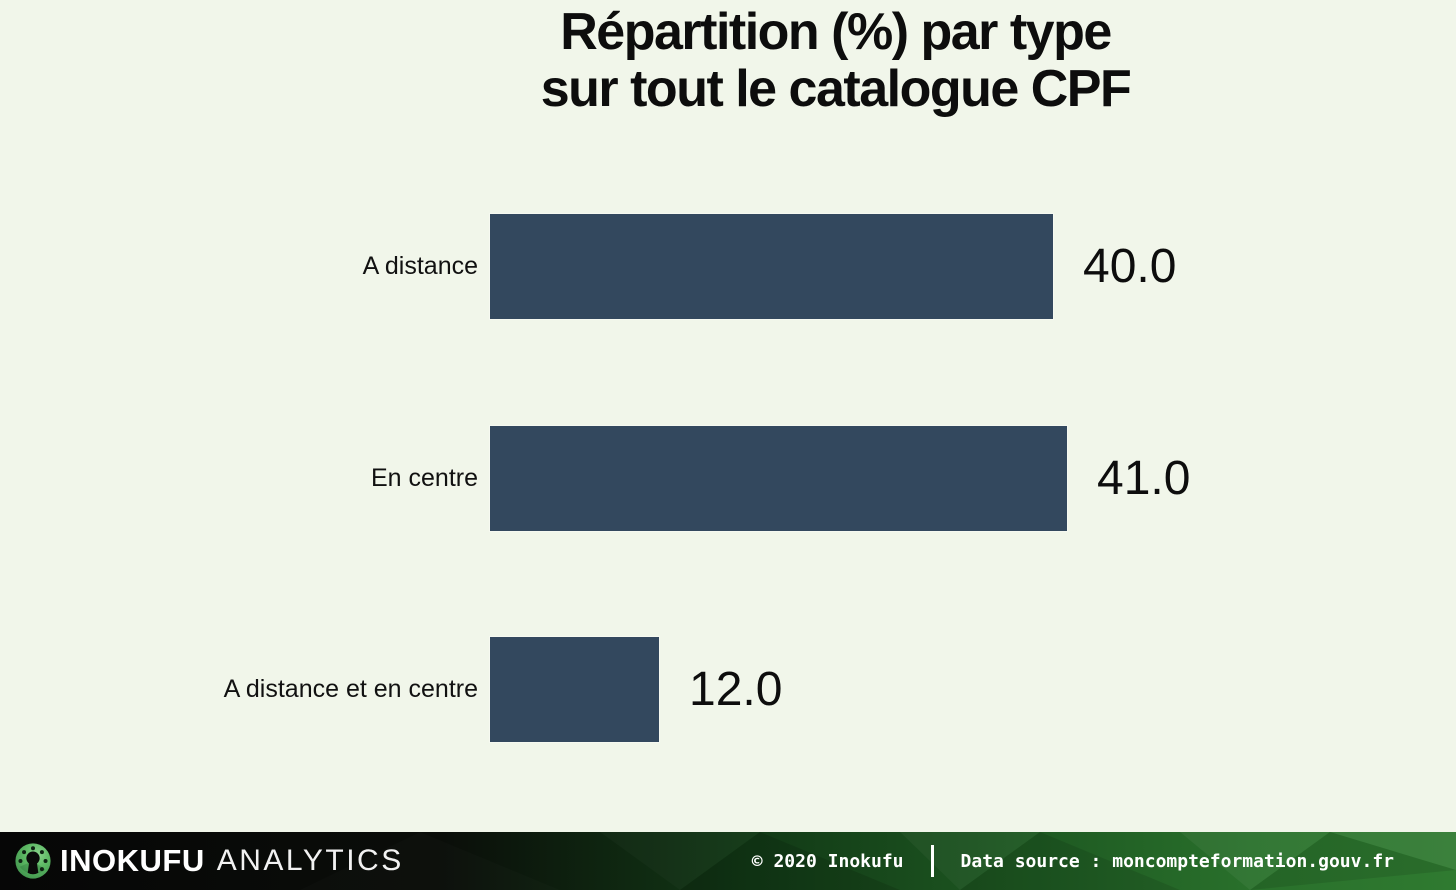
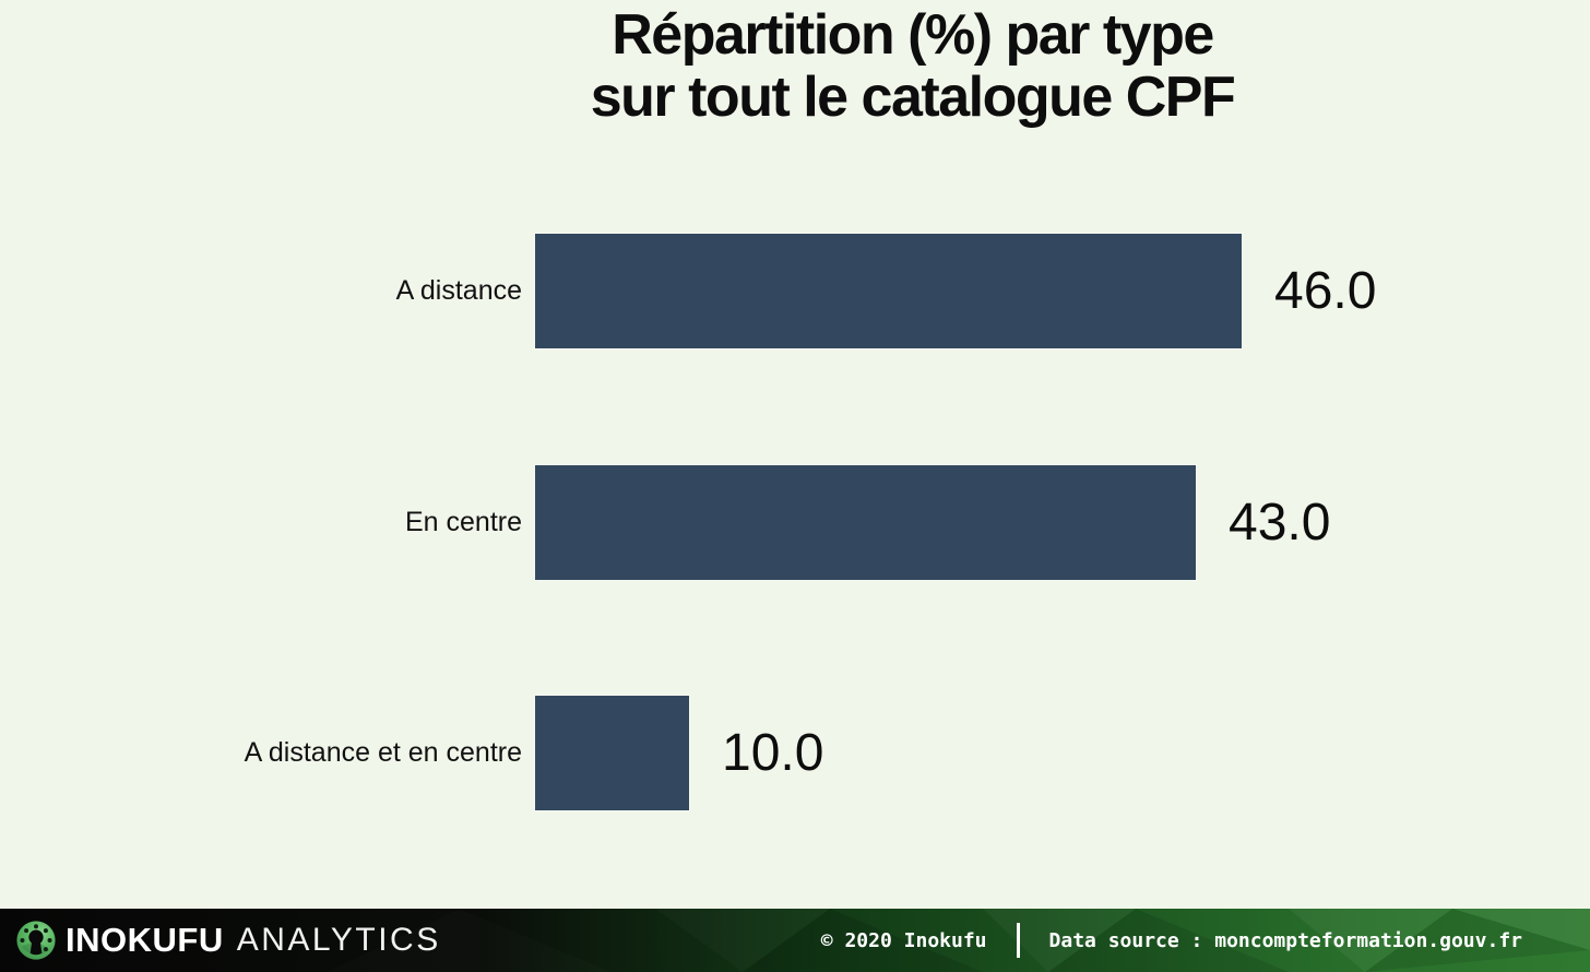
A distance: 40.0 -> 46.0
En centre: 41.0 -> 43.0
A distance et en centre: 12.0 -> 10.0
